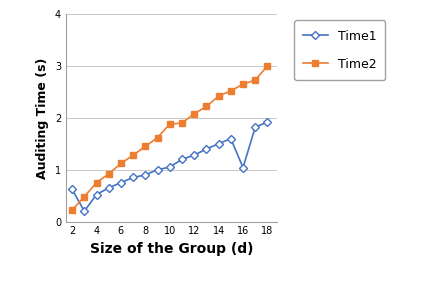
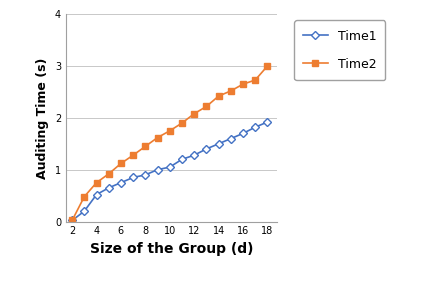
Time1/2: 0.62 -> 0.02
Time2/2: 0.22 -> 0.02
Time2/10: 1.88 -> 1.75
Time1/16: 1.04 -> 1.70
